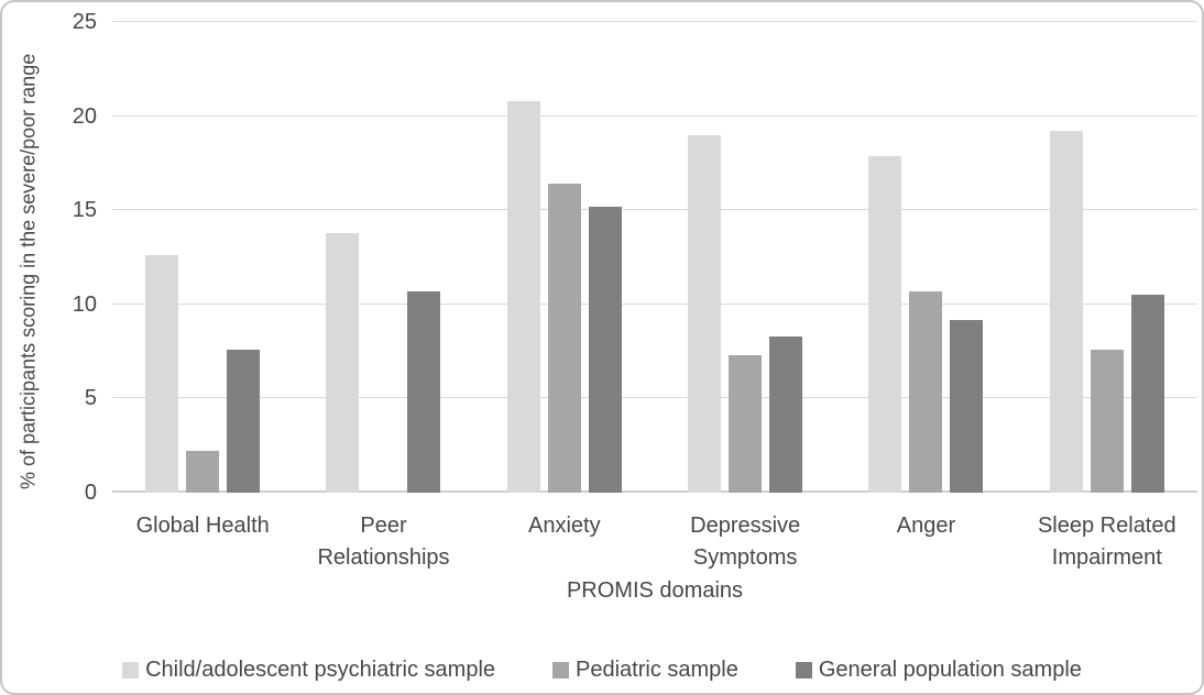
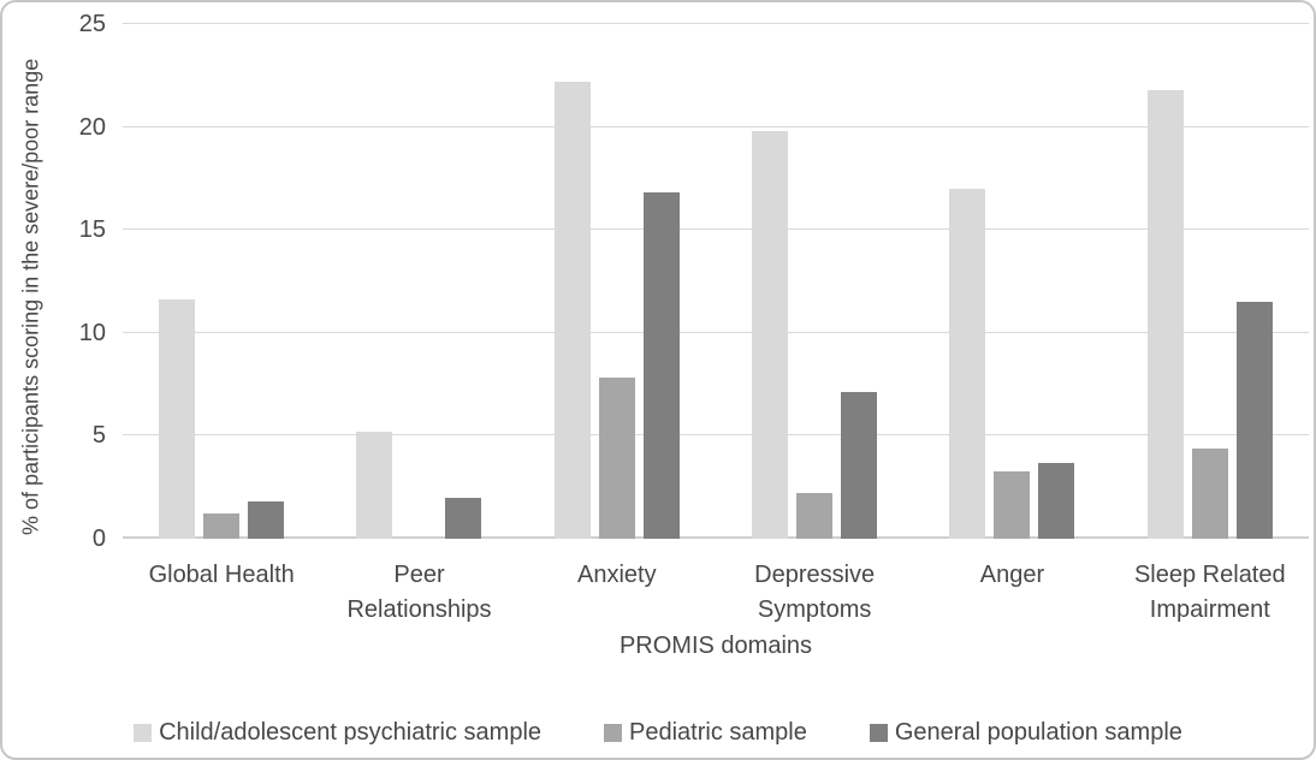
Child/adolescent psychiatric sample/Global Health: 12.6 -> 11.6
Pediatric sample/Global Health: 2.2 -> 1.2
General population sample/Global Health: 7.6 -> 1.8
Child/adolescent psychiatric sample/Peer Relationships: 13.8 -> 5.2
General population sample/Peer Relationships: 10.7 -> 2.0
Child/adolescent psychiatric sample/Anxiety: 20.8 -> 22.2
Pediatric sample/Anxiety: 16.4 -> 7.8
General population sample/Anxiety: 15.2 -> 16.8
Child/adolescent psychiatric sample/Depressive Symptoms: 19.0 -> 19.8
Pediatric sample/Depressive Symptoms: 7.3 -> 2.2
General population sample/Depressive Symptoms: 8.3 -> 7.1
Child/adolescent psychiatric sample/Anger: 17.9 -> 17.0
Pediatric sample/Anger: 10.7 -> 3.3
General population sample/Anger: 9.2 -> 3.7
Child/adolescent psychiatric sample/Sleep Related Impairment: 19.2 -> 21.8
Pediatric sample/Sleep Related Impairment: 7.6 -> 4.4
General population sample/Sleep Related Impairment: 10.5 -> 11.5
